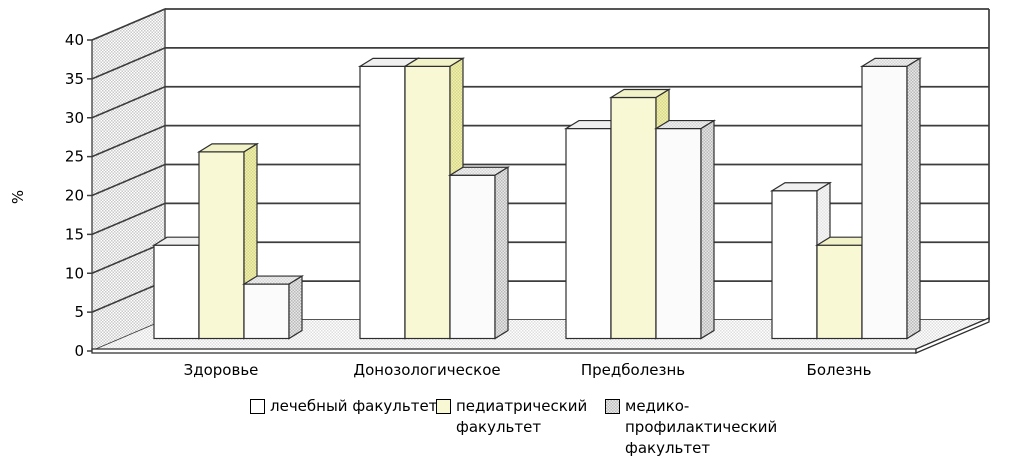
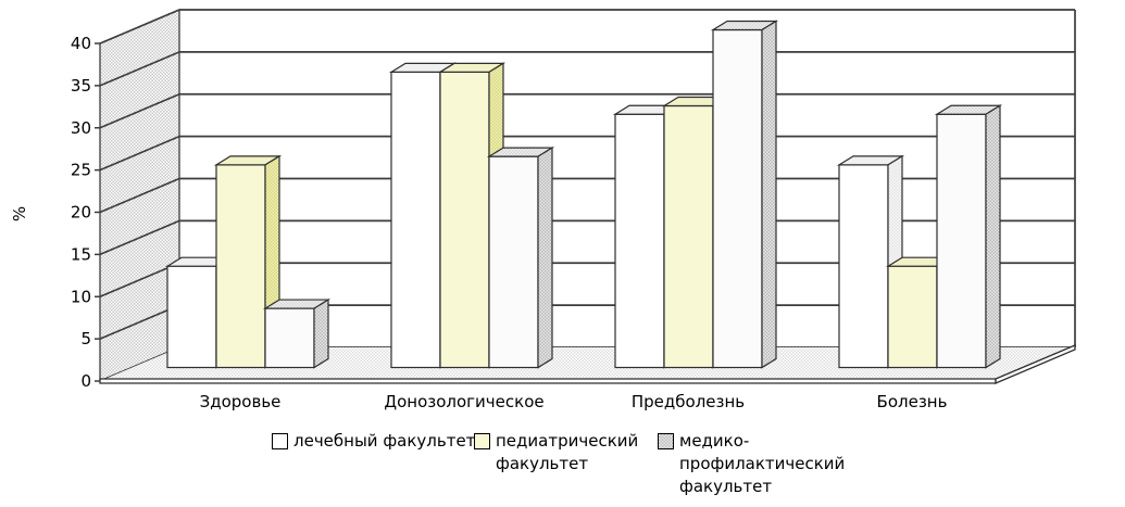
медико-профилактический факультет/Донозологическое: 21 -> 25
лечебный факультет/Предболезнь: 27 -> 30
медико-профилактический факультет/Предболезнь: 27 -> 40
лечебный факультет/Болезнь: 19 -> 24
медико-профилактический факультет/Болезнь: 35 -> 30
